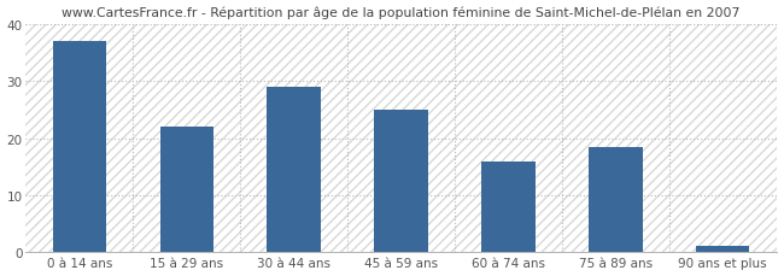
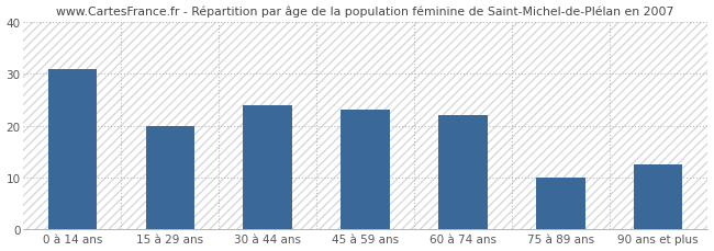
0 à 14 ans: 37.0 -> 31.0
15 à 29 ans: 22.0 -> 20.0
30 à 44 ans: 29.0 -> 24.0
45 à 59 ans: 25.0 -> 23.0
60 à 74 ans: 16.0 -> 22.0
75 à 89 ans: 18.5 -> 10.0
90 ans et plus: 1.2 -> 12.5
